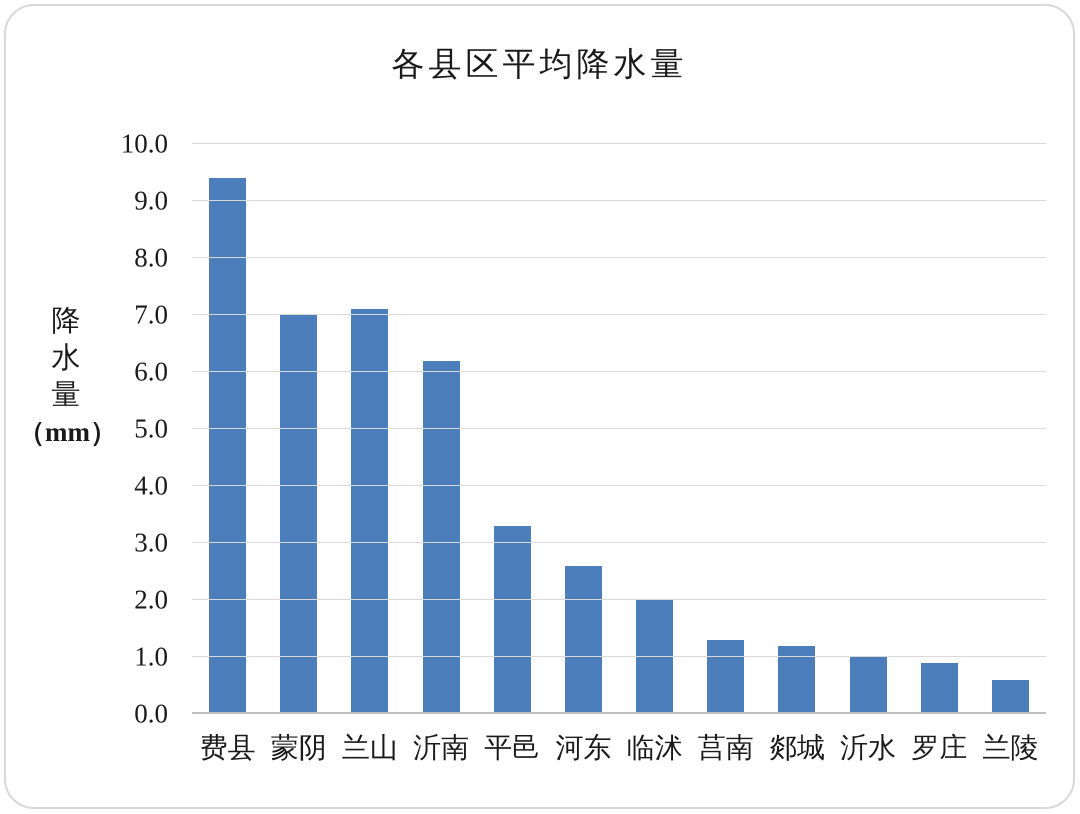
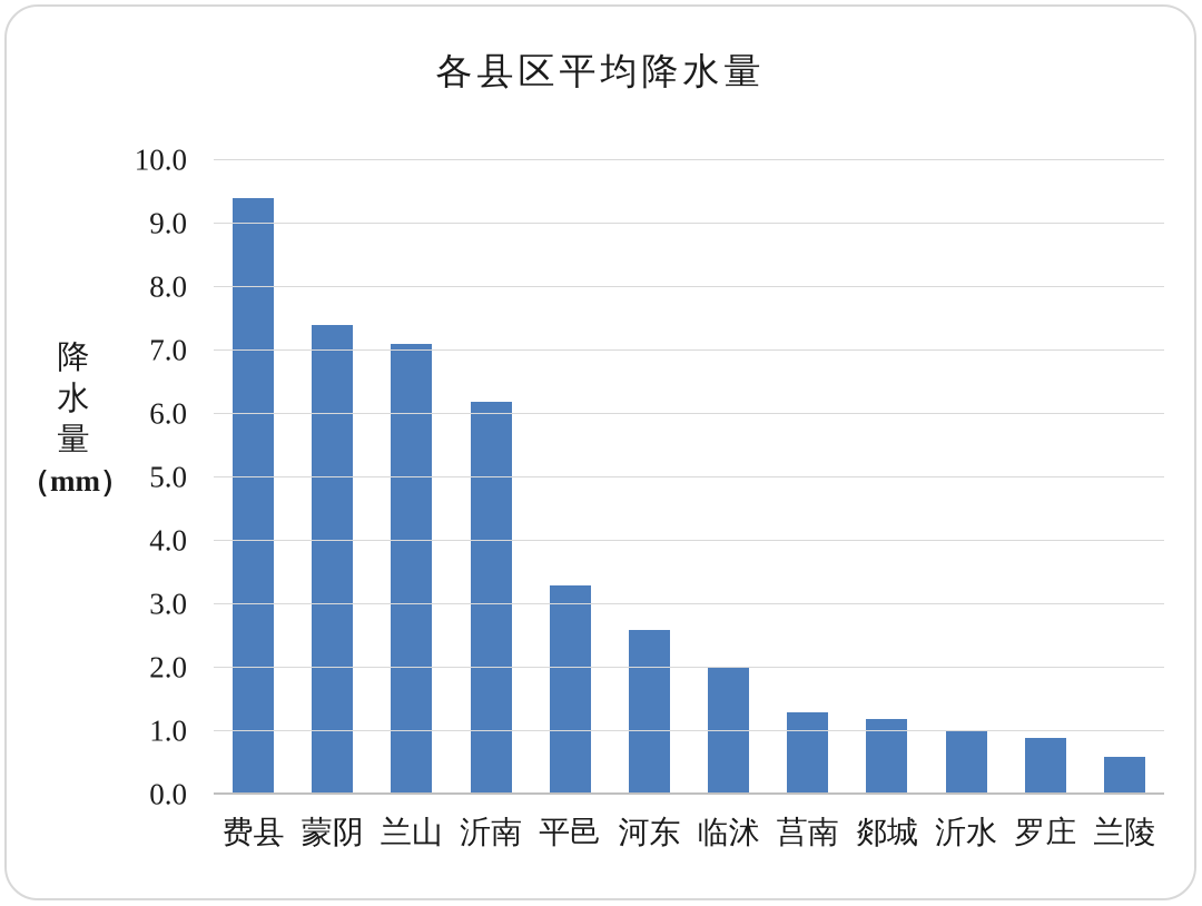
蒙阴: 7.0 -> 7.4
